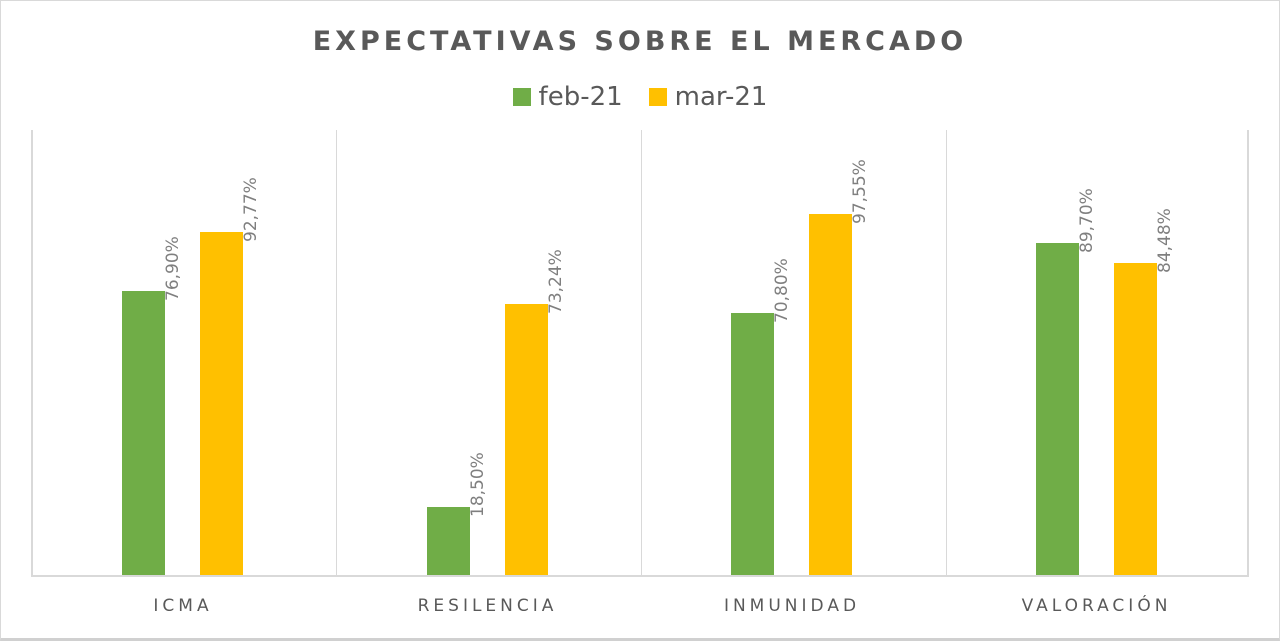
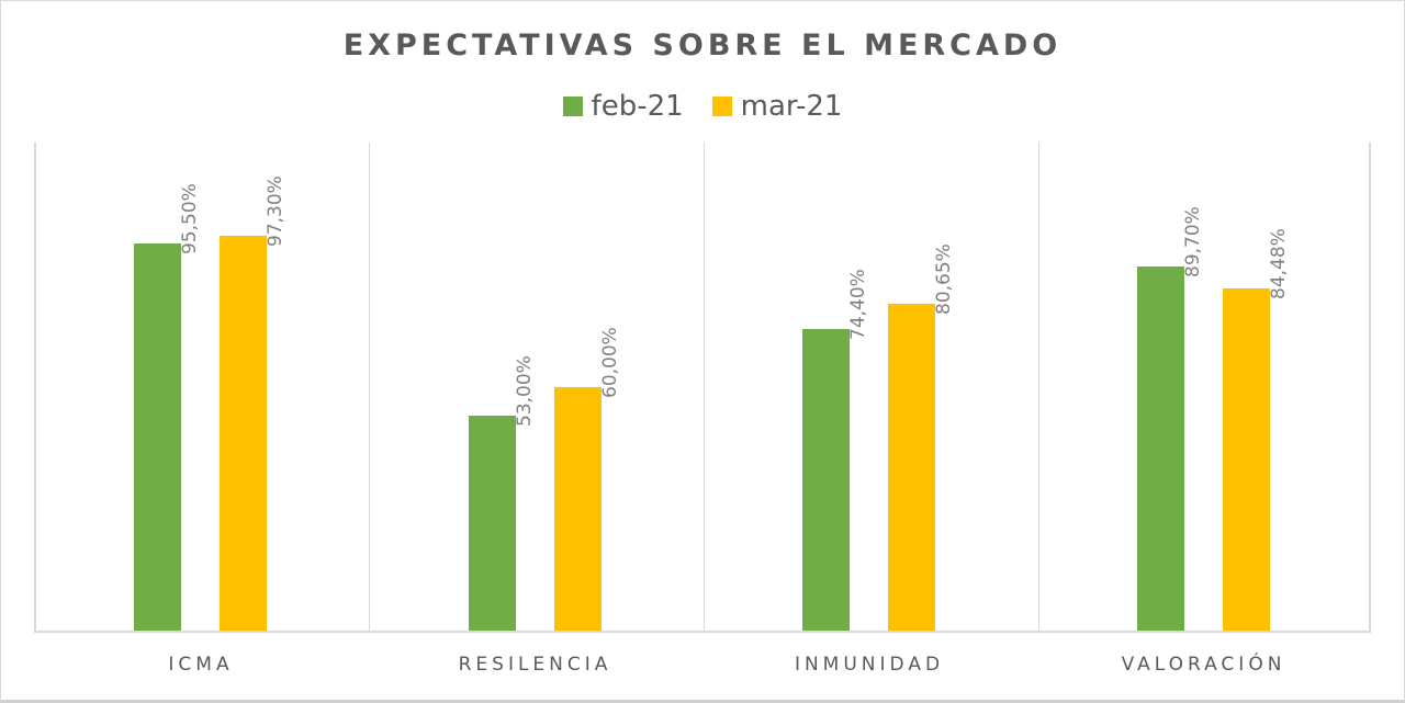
feb-21/ICMA: 76,90% -> 95,50%
mar-21/ICMA: 92,77% -> 97,30%
feb-21/RESILENCIA: 18,50% -> 53,00%
mar-21/RESILENCIA: 73,24% -> 60,00%
feb-21/INMUNIDAD: 70,80% -> 74,40%
mar-21/INMUNIDAD: 97,55% -> 80,65%
